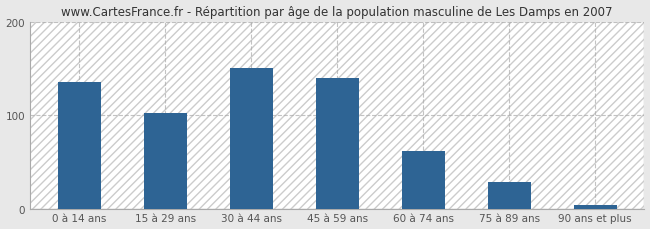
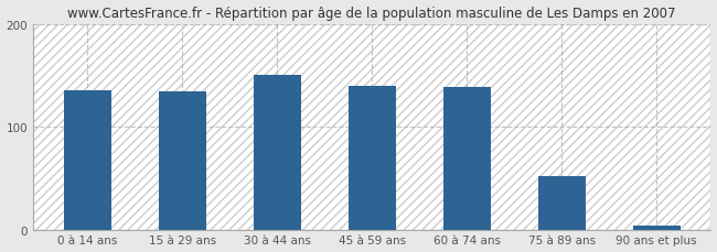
15 à 29 ans: 102 -> 134
60 à 74 ans: 62 -> 138
75 à 89 ans: 28 -> 52
